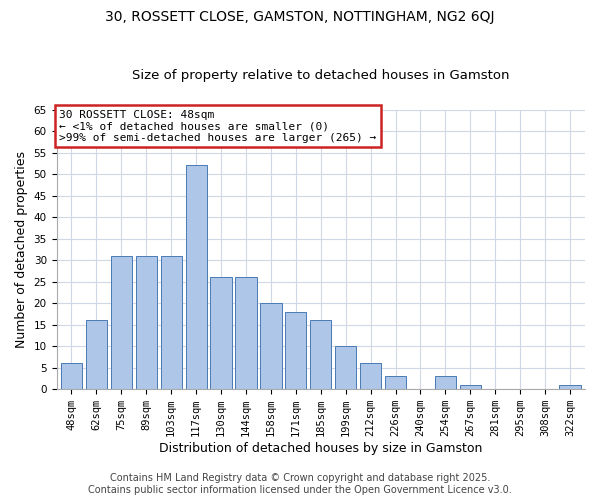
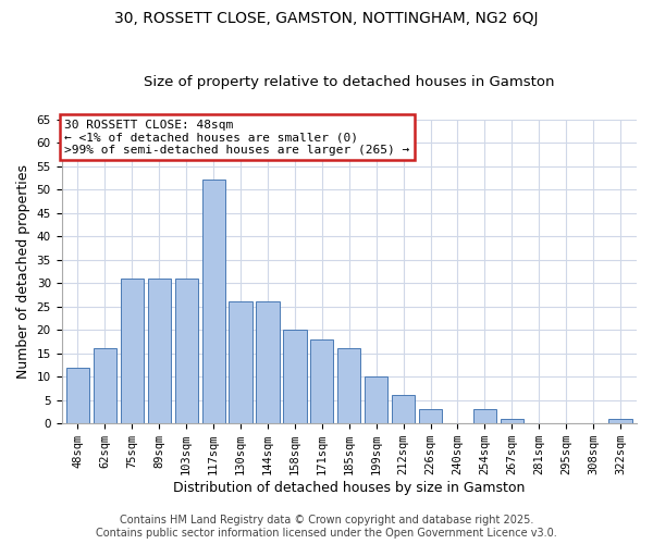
48sqm: 6 -> 12
